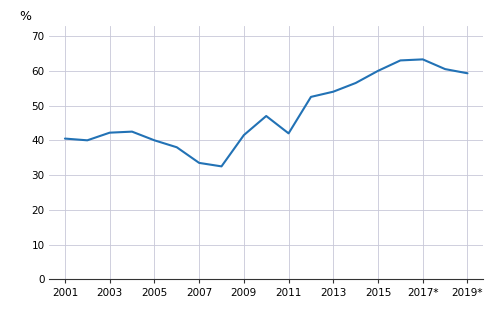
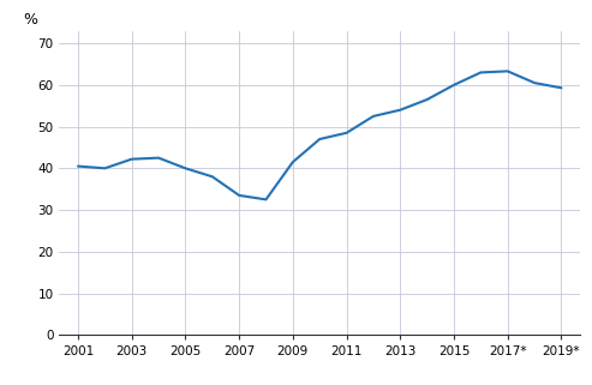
2011: 42.0 -> 48.5
